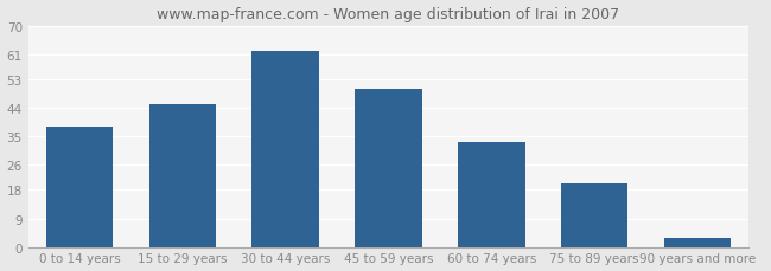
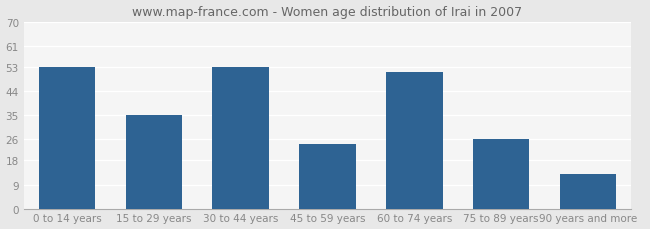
0 to 14 years: 38 -> 53
15 to 29 years: 45 -> 35
30 to 44 years: 62 -> 53
45 to 59 years: 50 -> 24
60 to 74 years: 33 -> 51
75 to 89 years: 20 -> 26
90 years and more: 3 -> 13
